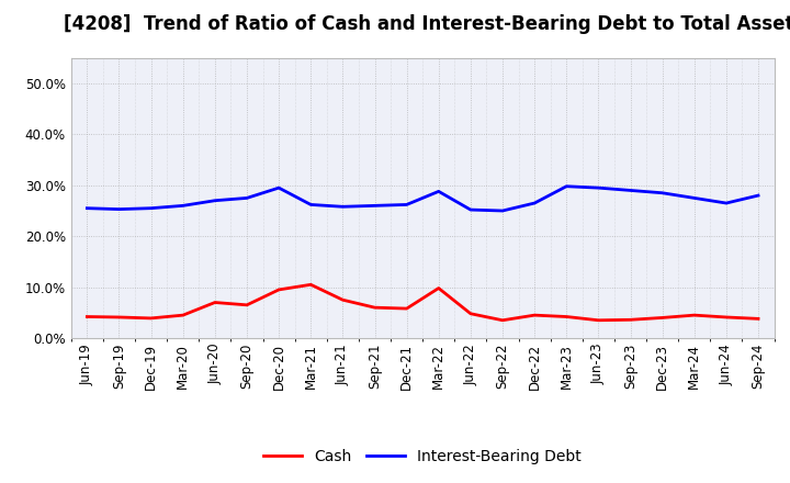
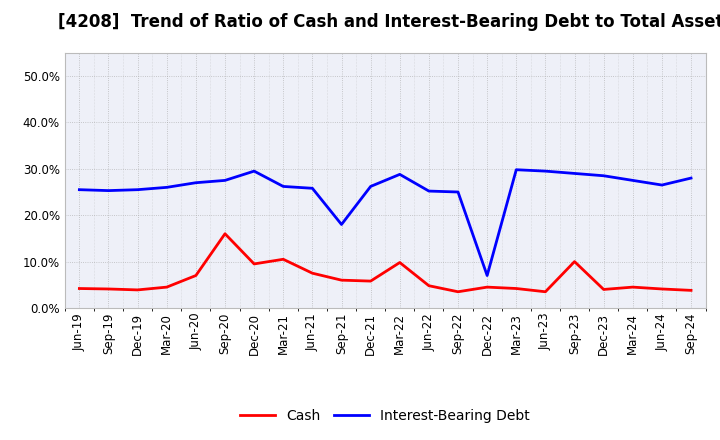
Cash/Sep-20: 6.5% -> 16.0%
Interest-Bearing Debt/Sep-21: 26.0% -> 18.0%
Interest-Bearing Debt/Dec-22: 26.5% -> 7.0%
Cash/Sep-23: 3.6% -> 10.0%
